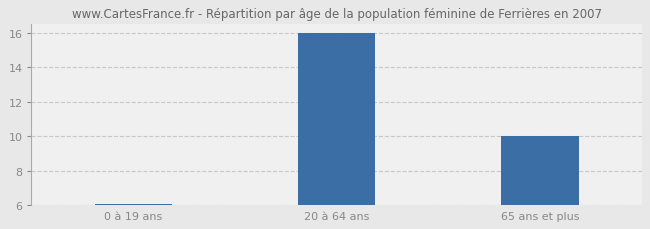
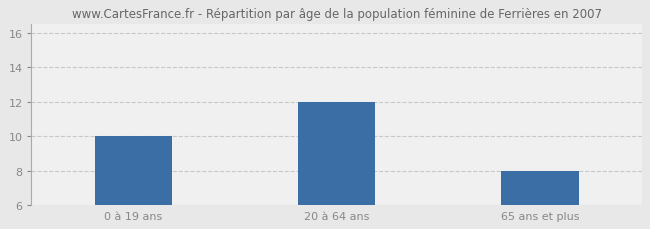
0 à 19 ans: 6.1 -> 10.0
20 à 64 ans: 16.0 -> 12.0
65 ans et plus: 10.0 -> 8.0
